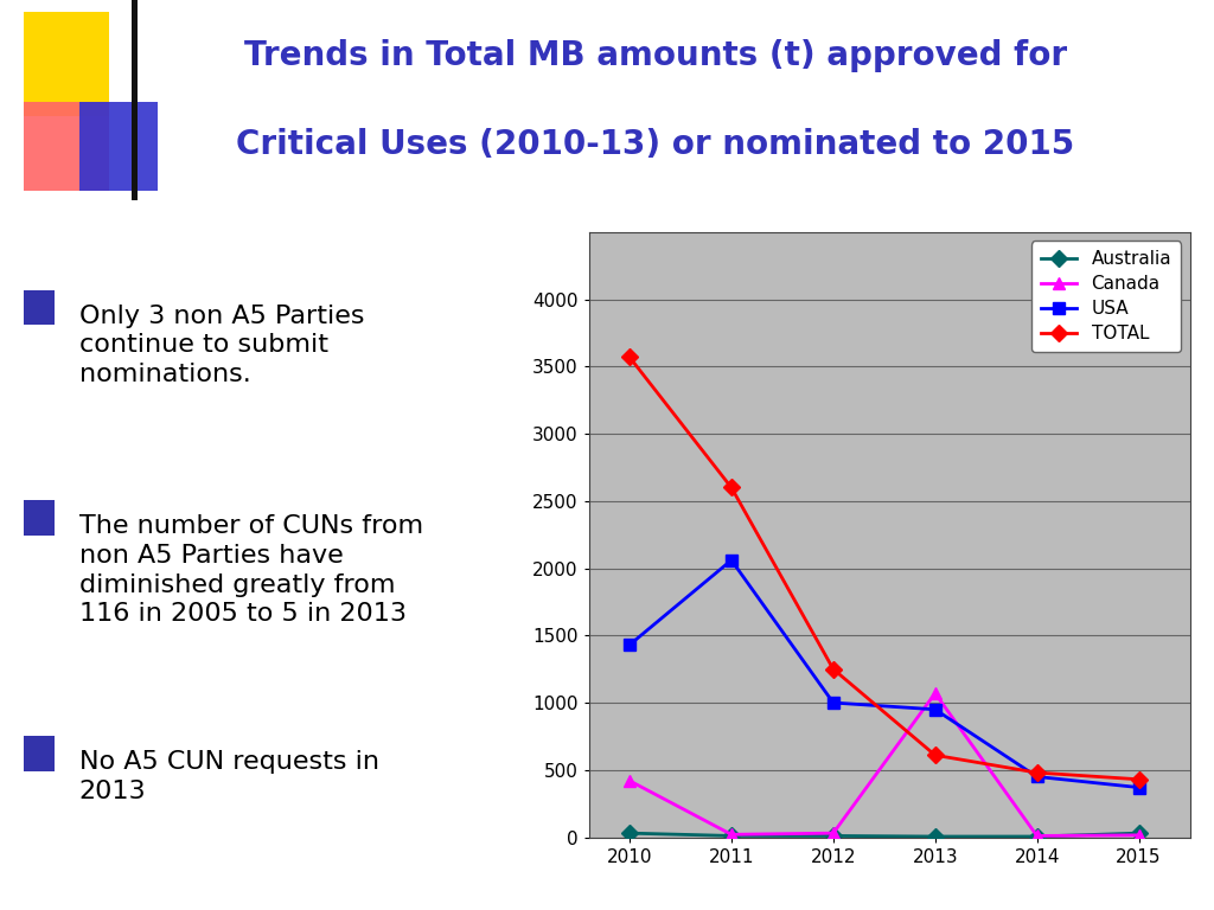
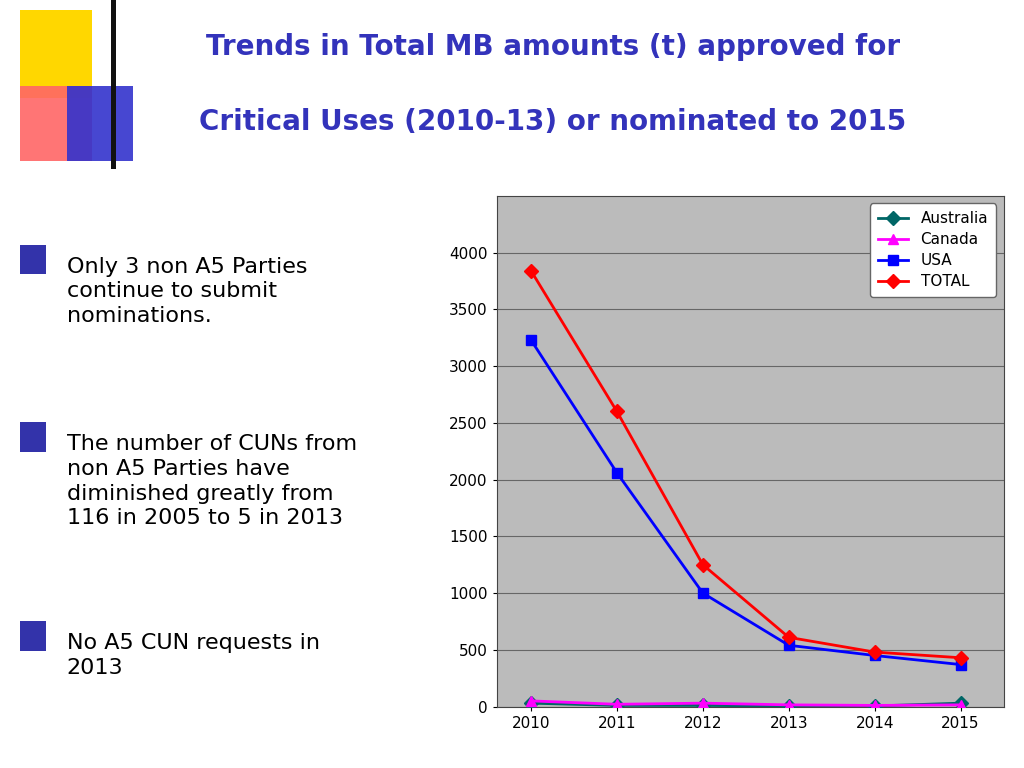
Canada/2010: 420 -> 50
USA/2010: 1430 -> 3230
TOTAL/2010: 3570 -> 3840
Canada/2013: 1070 -> 20
USA/2013: 950 -> 540
